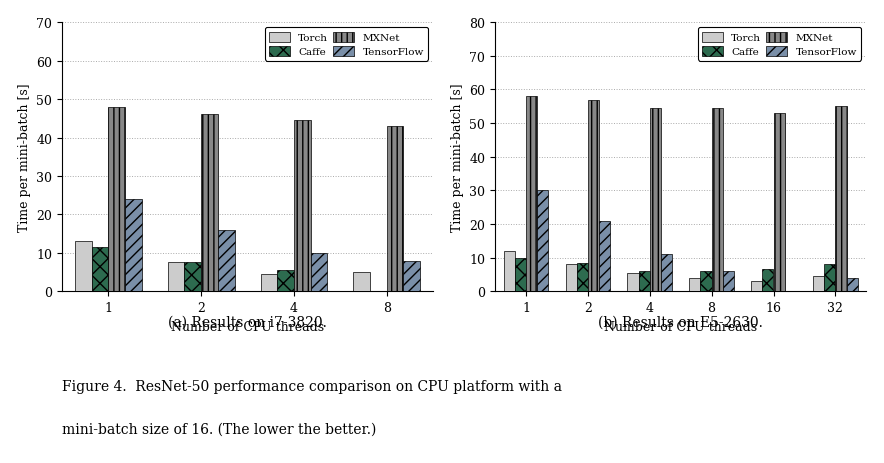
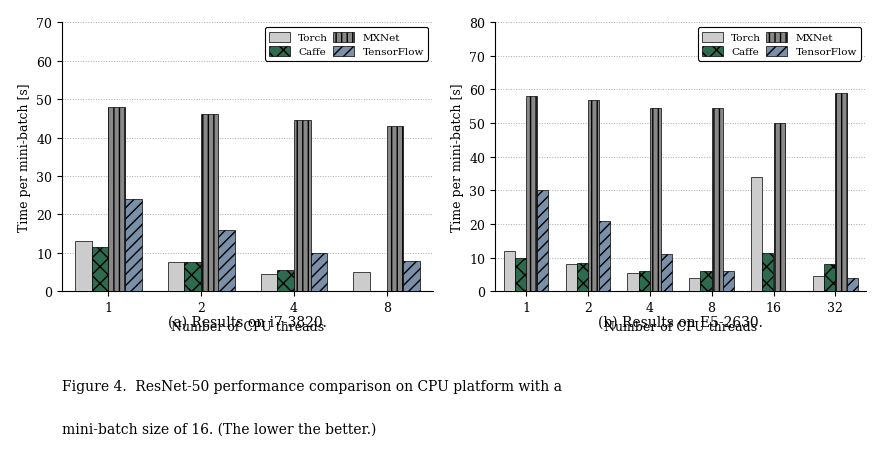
Torch/16: 3.0 -> 34.0
Caffe/16: 6.5 -> 11.5
MXNet/16: 53.0 -> 50.0
MXNet/32: 55.0 -> 59.0
